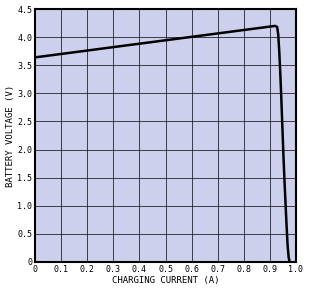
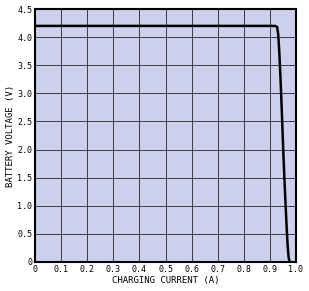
0: 3.64 -> 4.20
